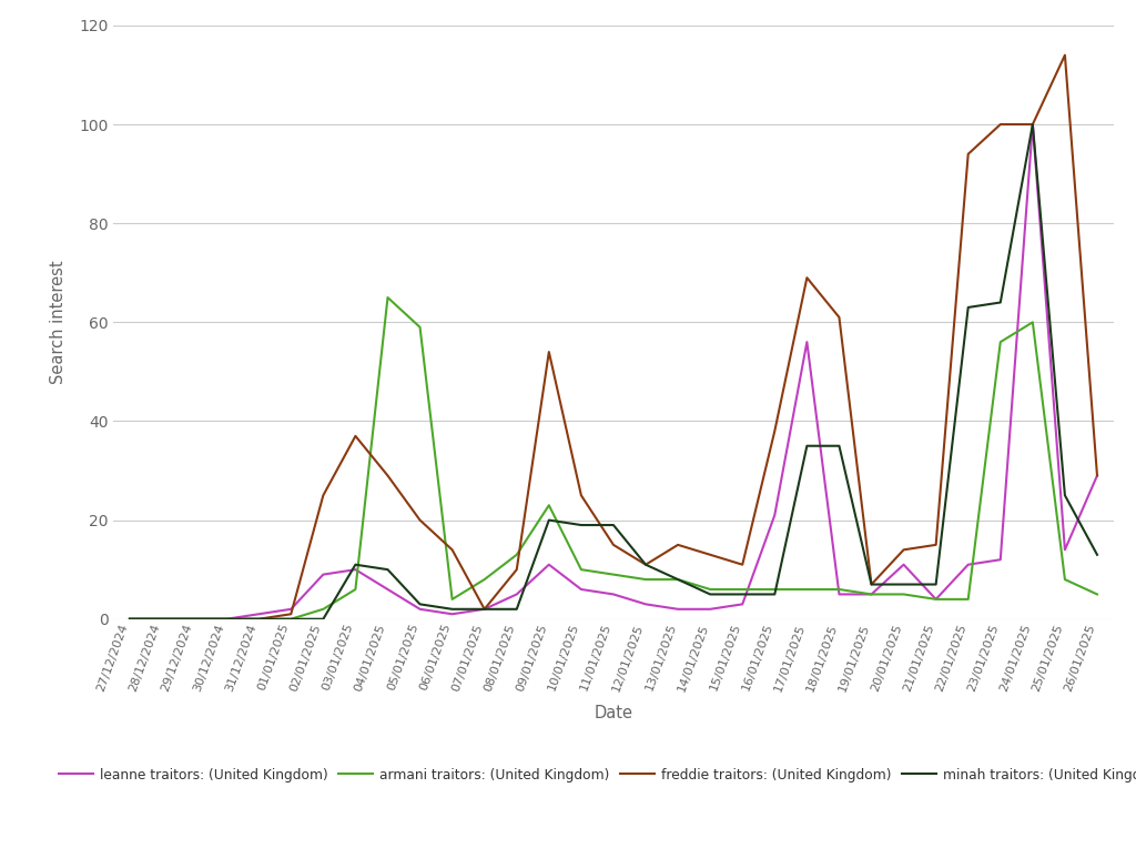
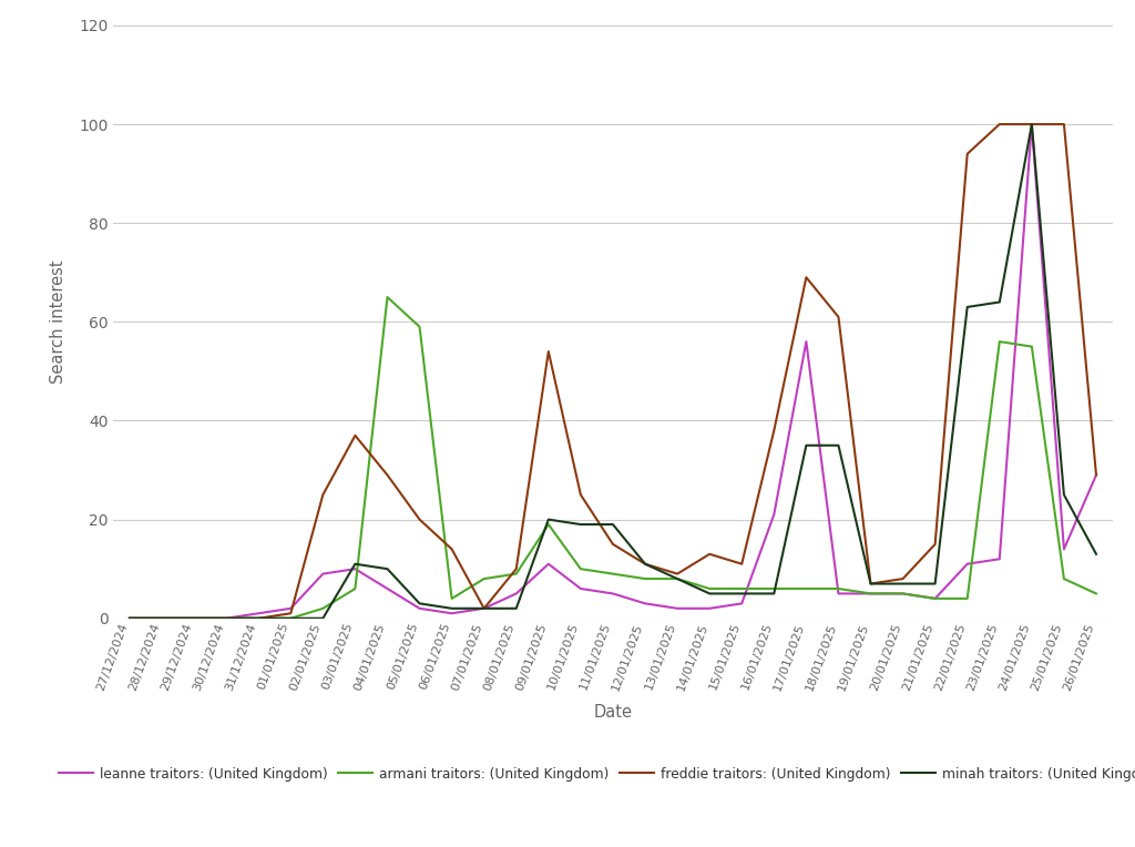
armani traitors: (United Kingdom)/08/01/2025: 13 -> 9
armani traitors: (United Kingdom)/09/01/2025: 23 -> 19
freddie traitors: (United Kingdom)/13/01/2025: 15 -> 9
leanne traitors: (United Kingdom)/20/01/2025: 11 -> 5
freddie traitors: (United Kingdom)/20/01/2025: 14 -> 8
armani traitors: (United Kingdom)/24/01/2025: 60 -> 55
freddie traitors: (United Kingdom)/25/01/2025: 114 -> 100
